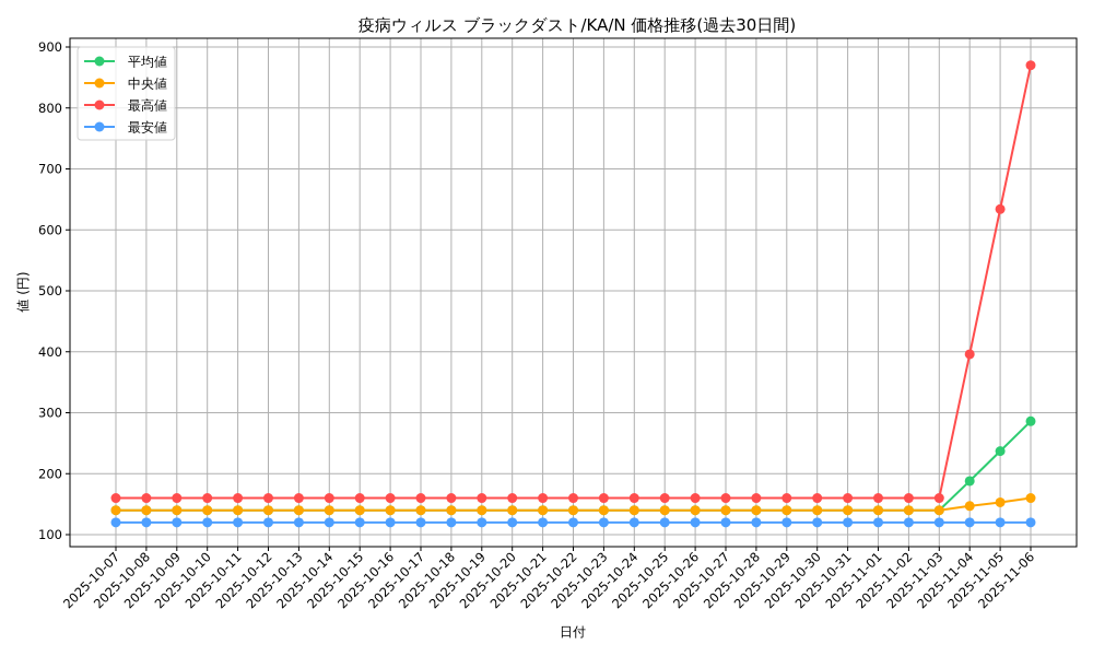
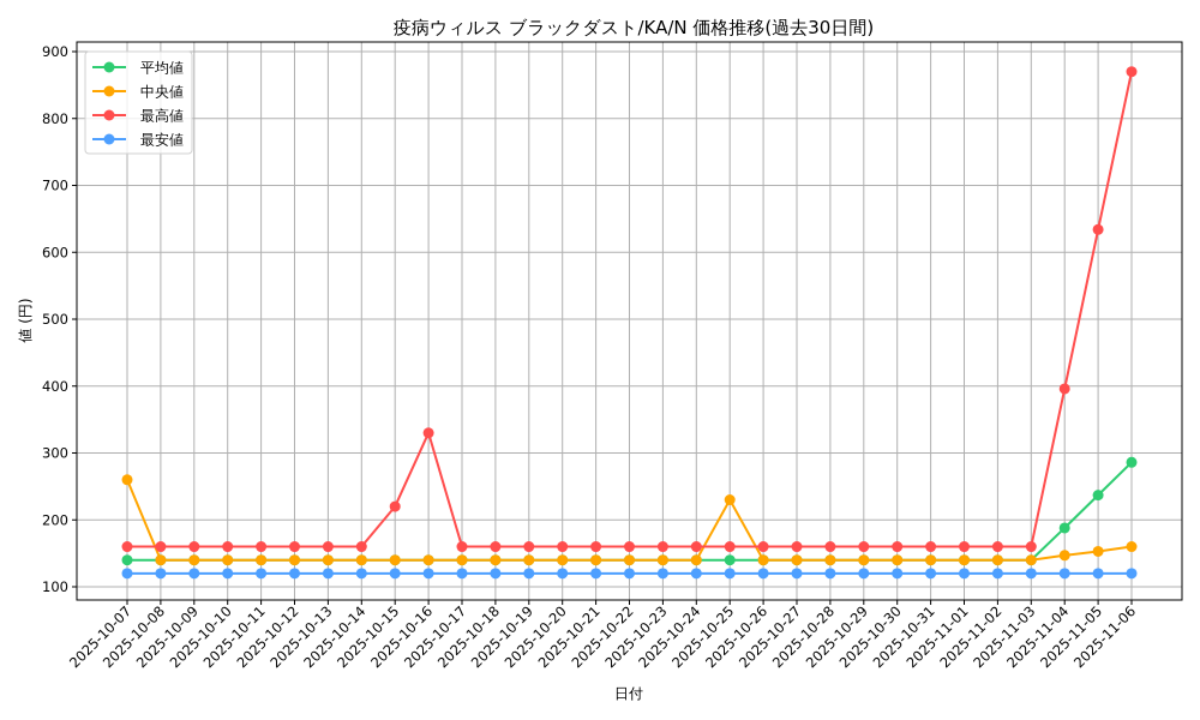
中央値/2025-10-07: 140 -> 260
最高値/2025-10-15: 160 -> 220
最高値/2025-10-16: 160 -> 330
中央値/2025-10-25: 140 -> 230
